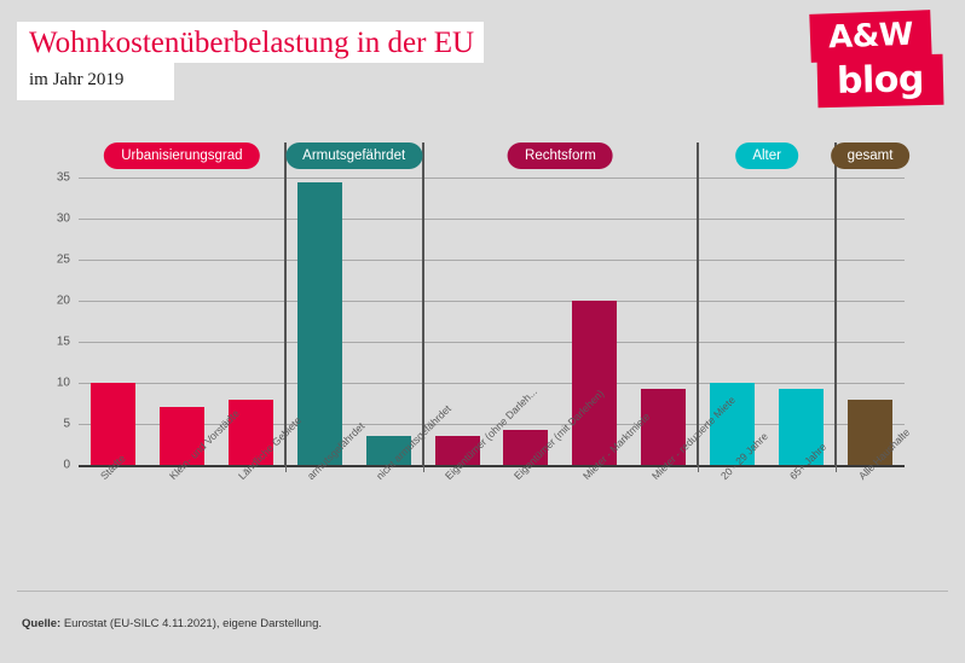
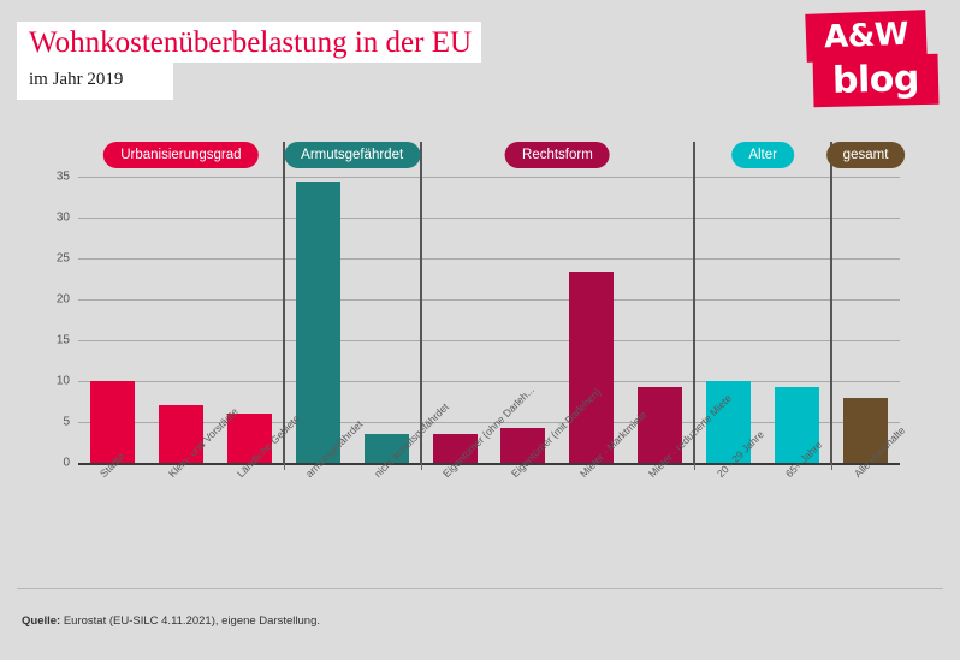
Ländliche Gebiete: 8 -> 6
Mieter - Marktmiete: 20 -> 23
